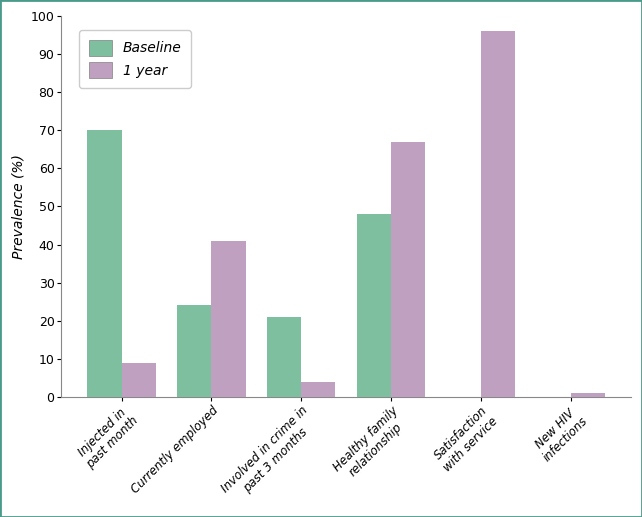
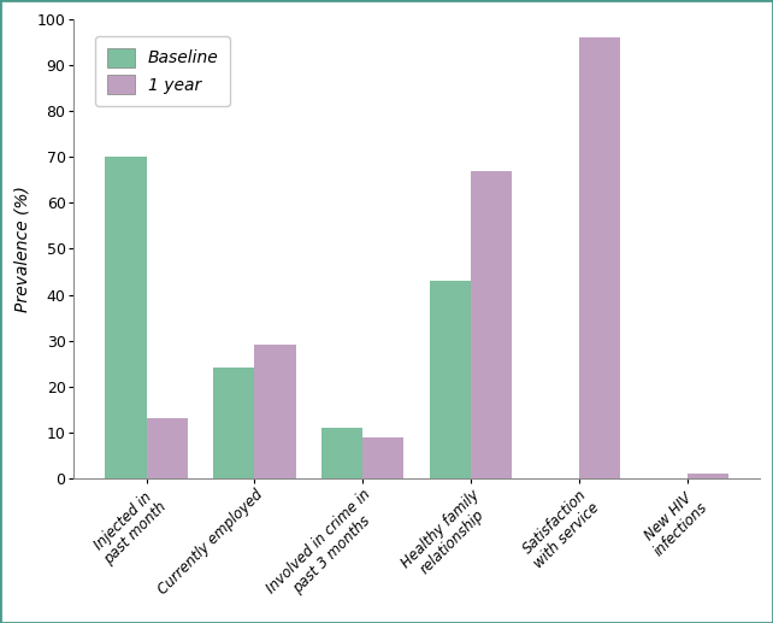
1 year/Injected in past month: 9 -> 13
1 year/Currently employed: 41 -> 29
Baseline/Involved in crime in past 3 months: 21 -> 11
1 year/Involved in crime in past 3 months: 4 -> 9
Baseline/Healthy family relationship: 48 -> 43
